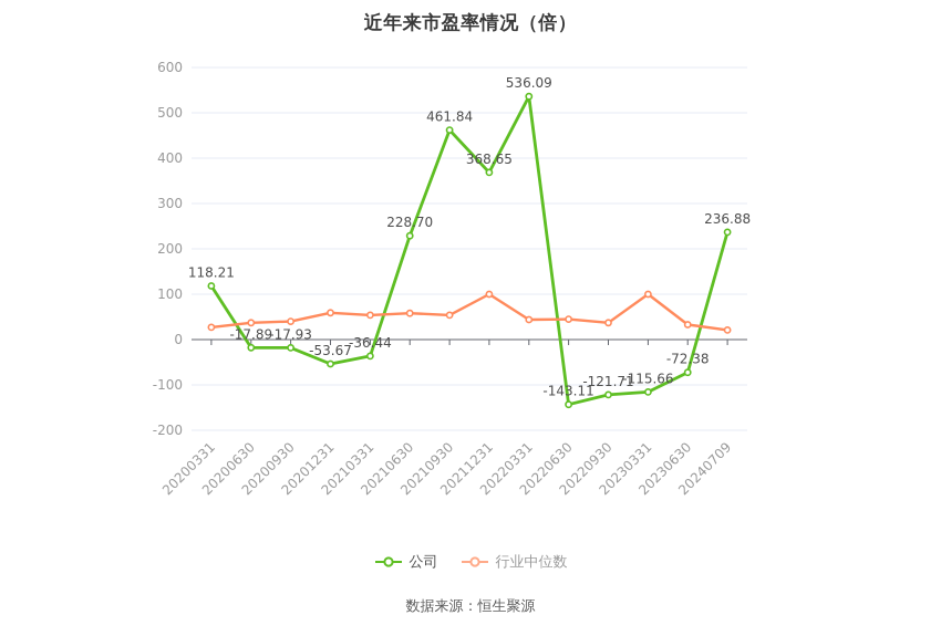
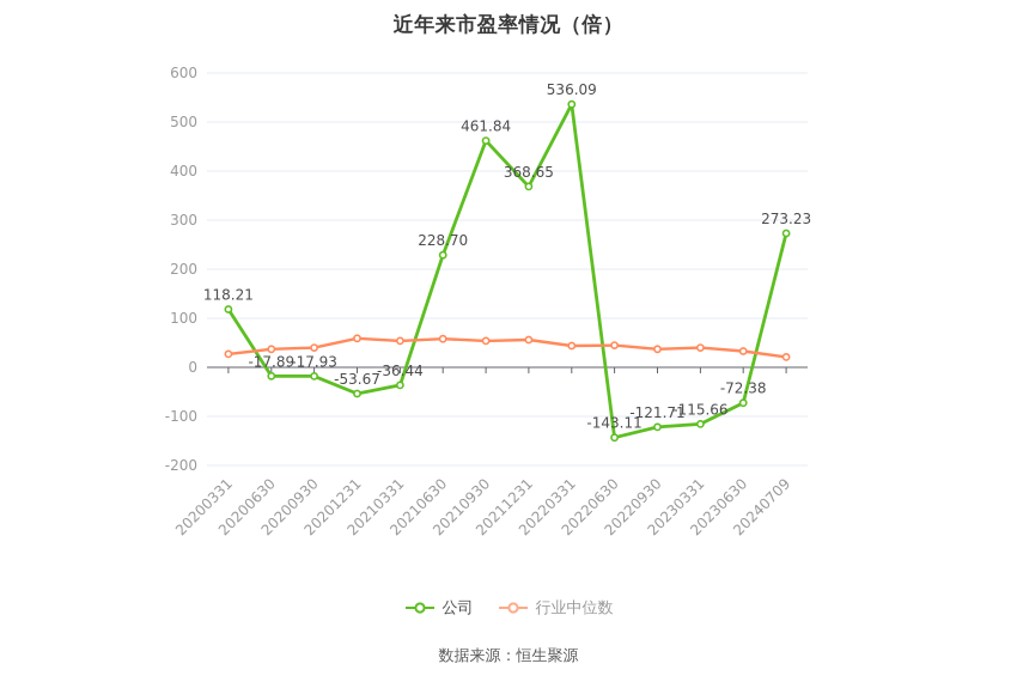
行业中位数/20211231: 100 -> 60
行业中位数/20230331: 100 -> 40
公司/20240709: 236.88 -> 273.23
